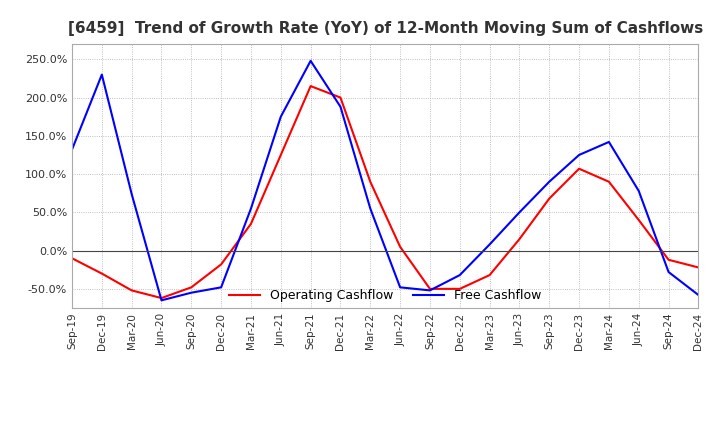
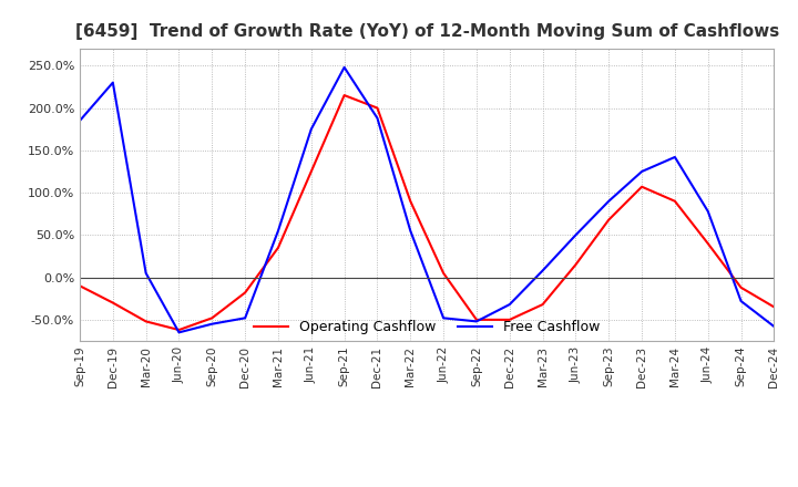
Free Cashflow/Sep-19: 132% -> 185%
Free Cashflow/Mar-20: 74% -> 5%
Operating Cashflow/Dec-24: -22% -> -35%
